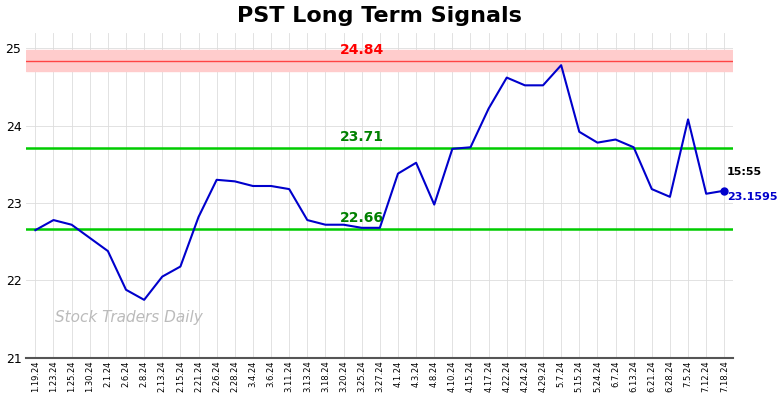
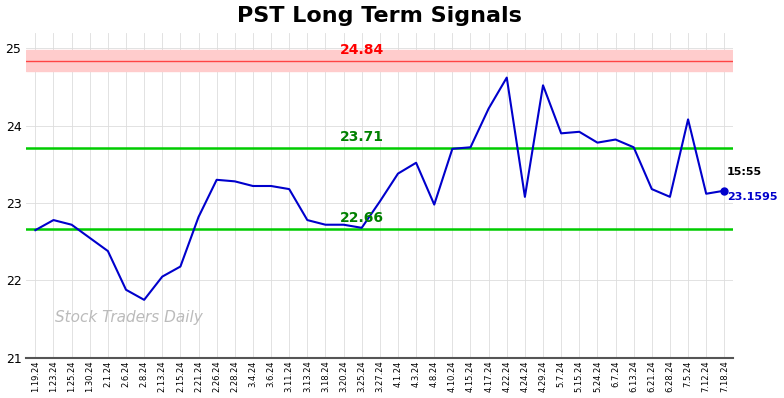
3.27.24: 22.68 -> 23.02
4.24.24: 24.52 -> 23.08
5.7.24: 24.78 -> 23.90
